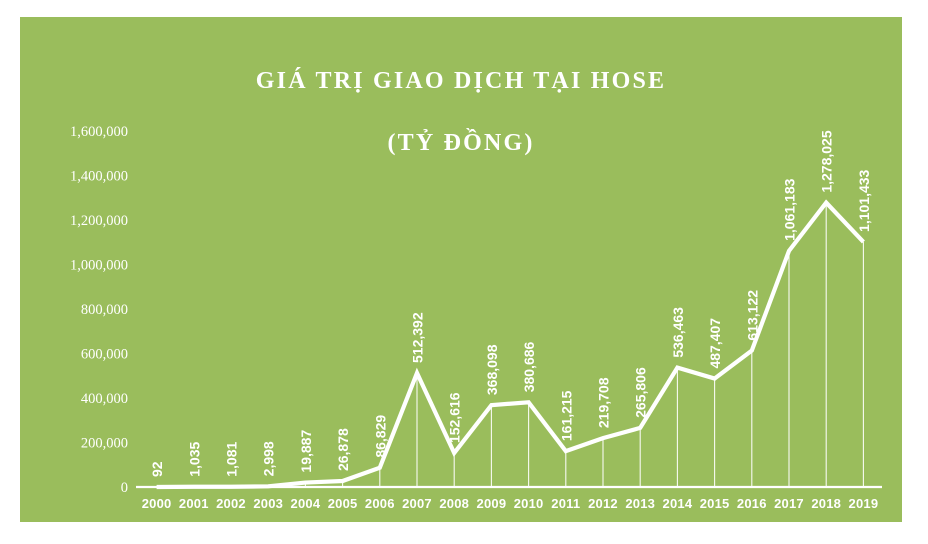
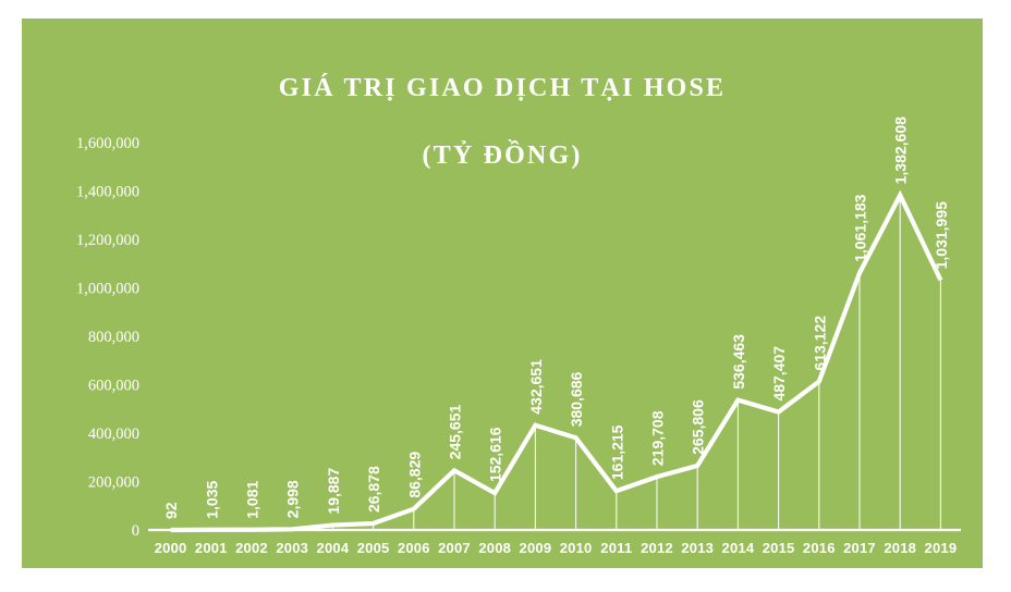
2007: 512,392 -> 245,651
2009: 368,098 -> 432,651
2018: 1,278,025 -> 1,382,608
2019: 1,101,433 -> 1,031,995
